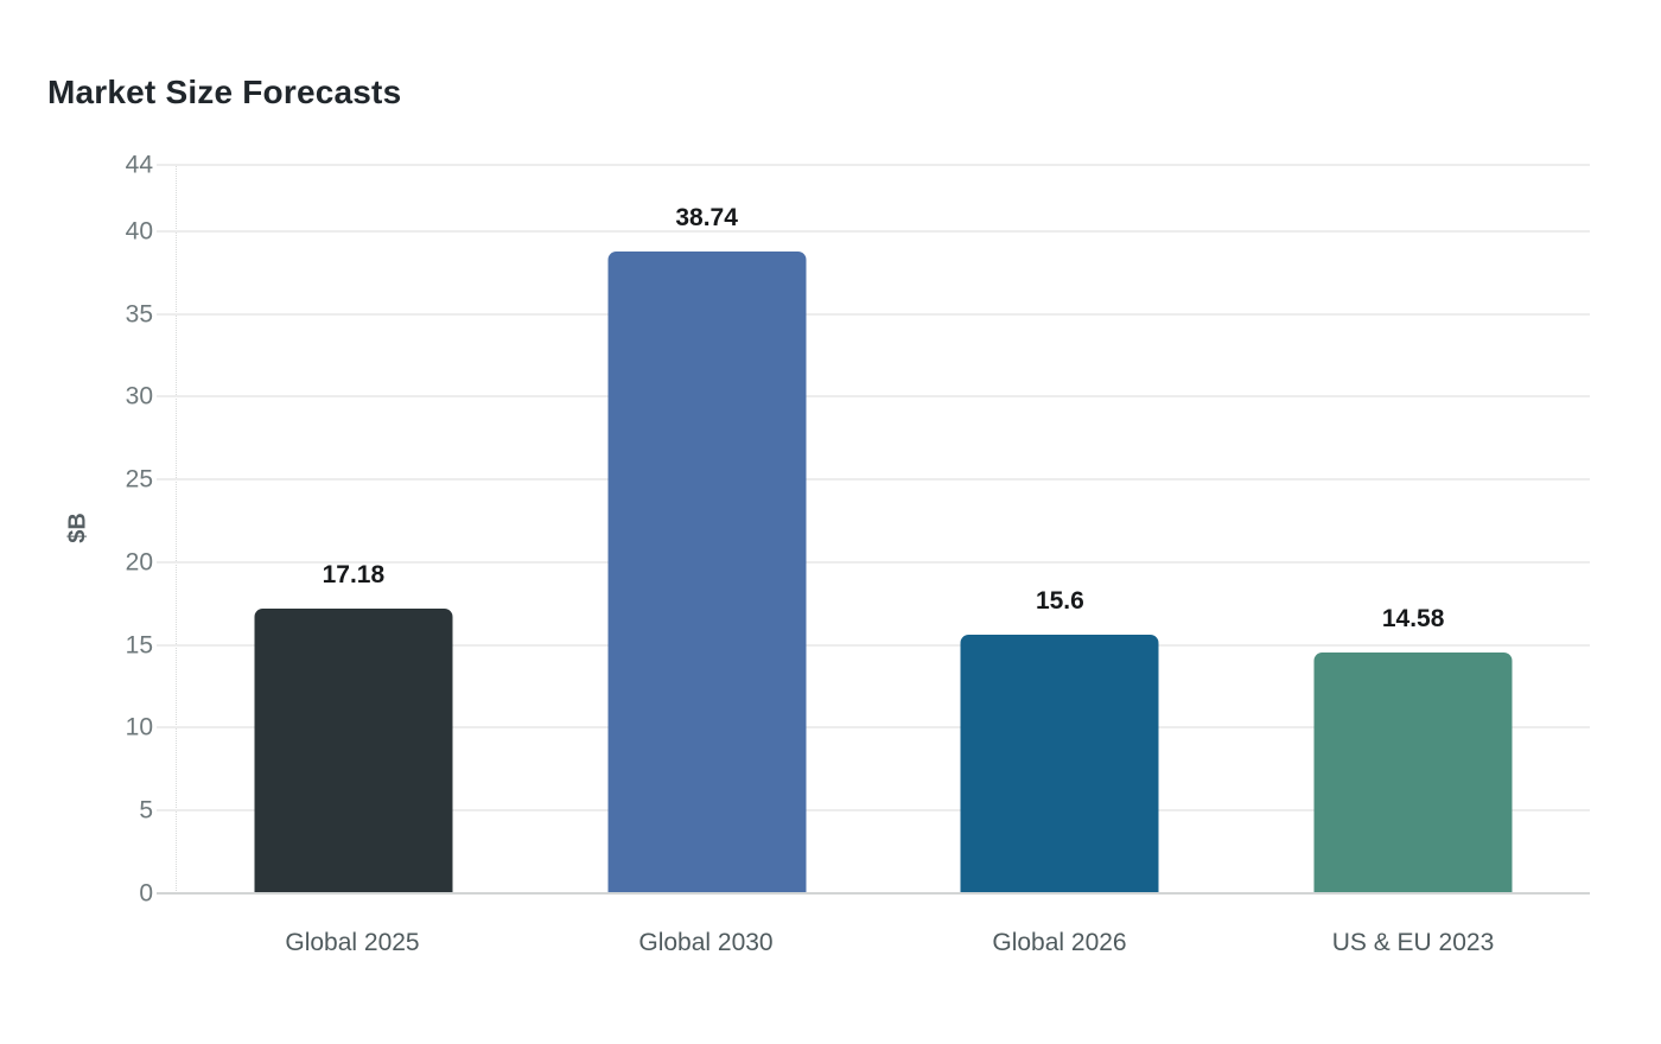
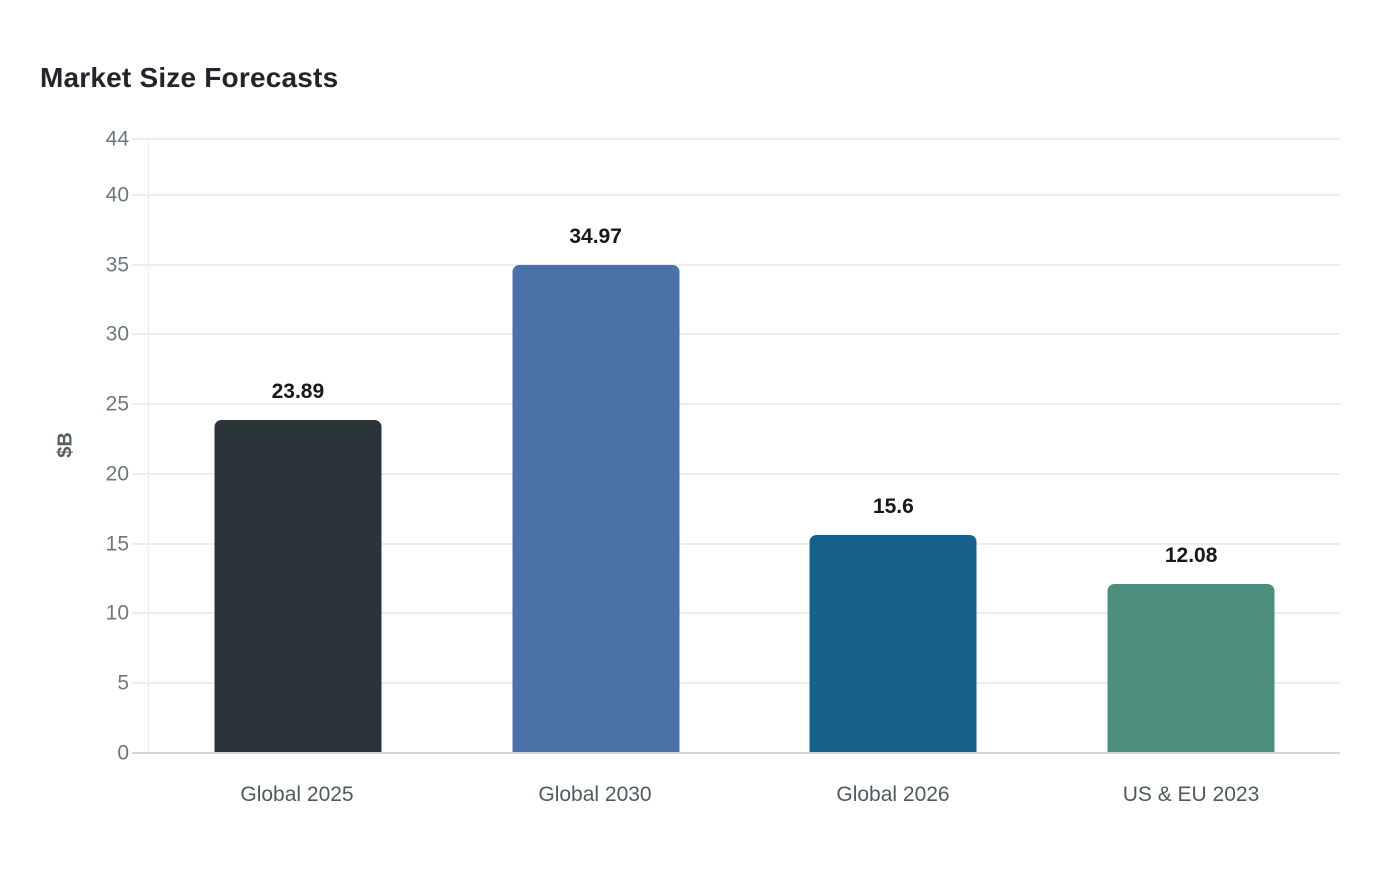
Global 2025: 17.18 -> 23.89
Global 2030: 38.74 -> 34.97
US & EU 2023: 14.58 -> 12.08
